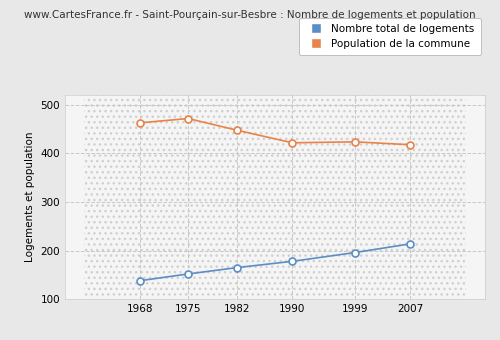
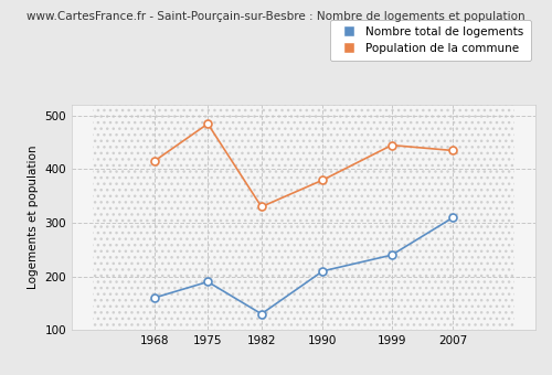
Nombre total de logements/1968: 138 -> 160
Population de la commune/1968: 463 -> 415
Nombre total de logements/1975: 152 -> 190
Population de la commune/1975: 472 -> 485
Nombre total de logements/1982: 165 -> 130
Population de la commune/1982: 448 -> 330
Nombre total de logements/1990: 178 -> 210
Population de la commune/1990: 422 -> 380
Nombre total de logements/1999: 196 -> 240
Population de la commune/1999: 424 -> 445
Nombre total de logements/2007: 214 -> 310
Population de la commune/2007: 418 -> 435
